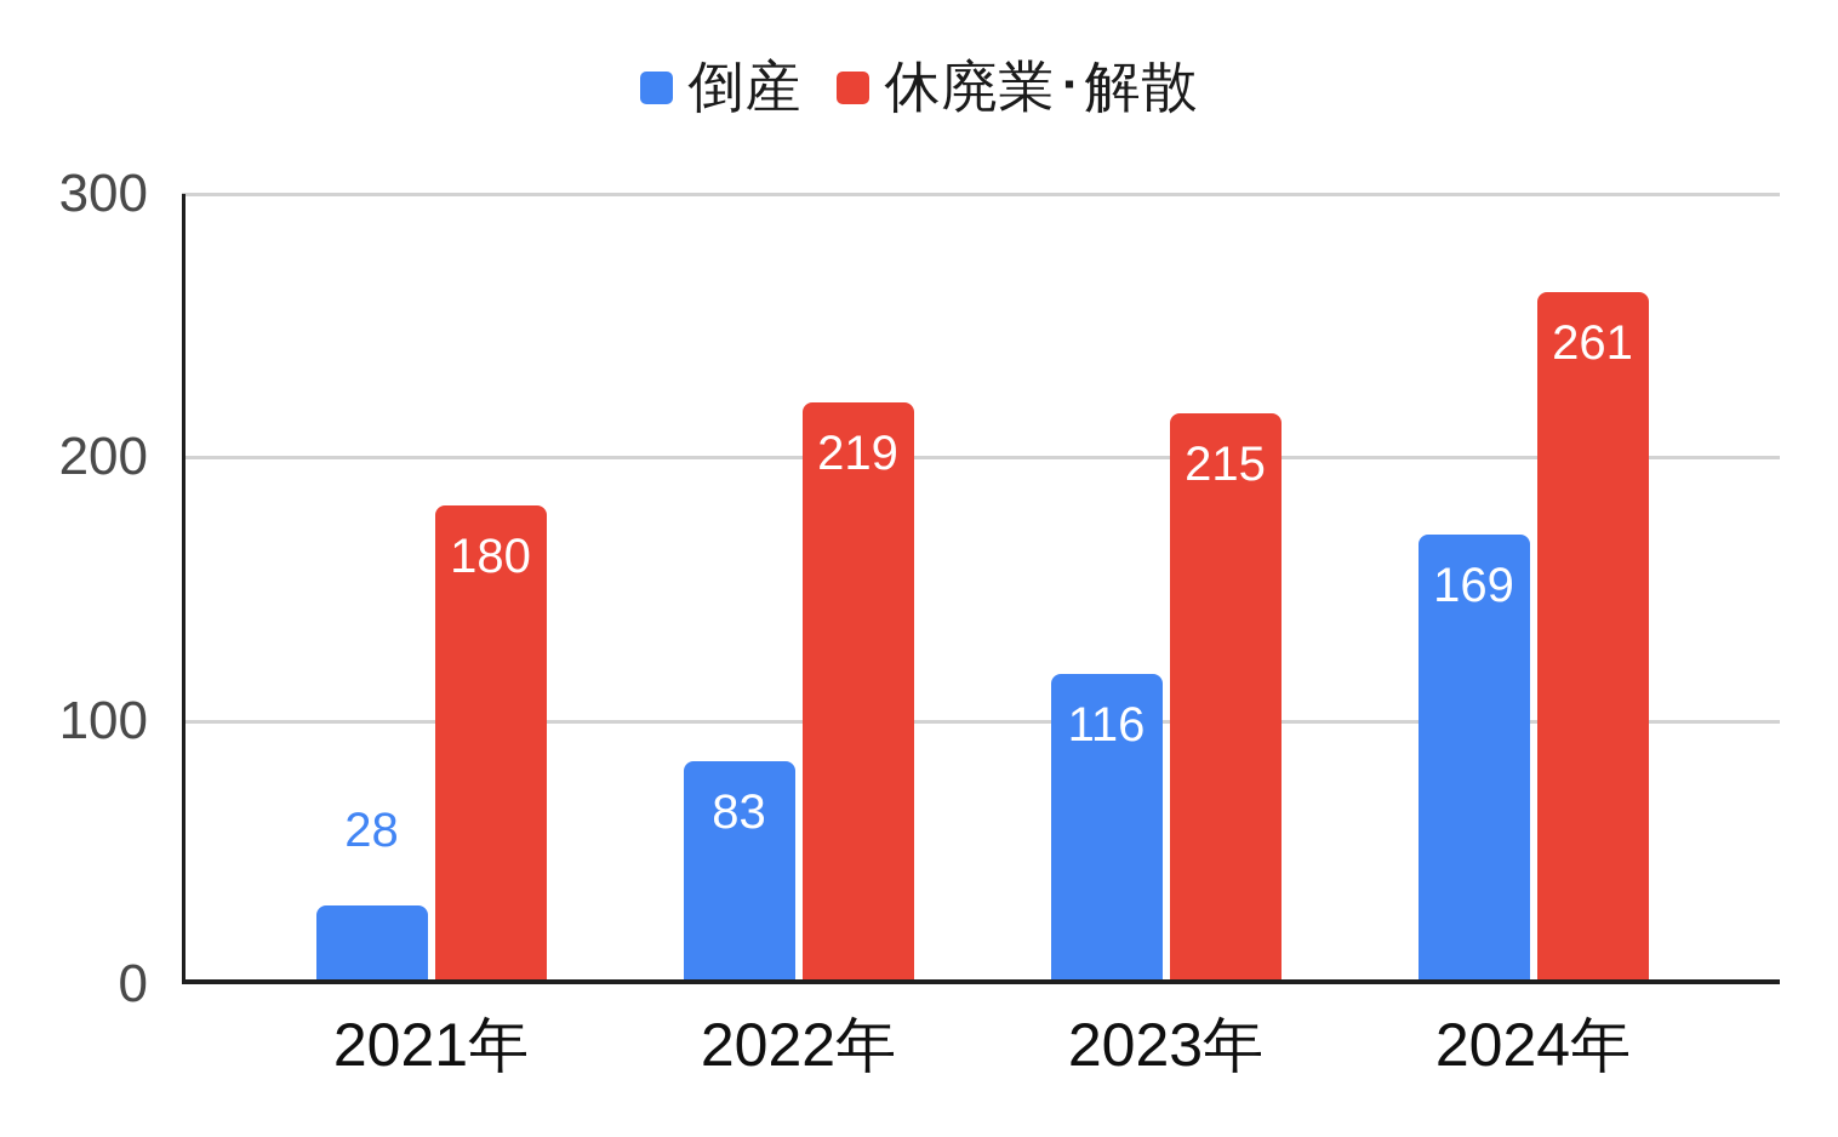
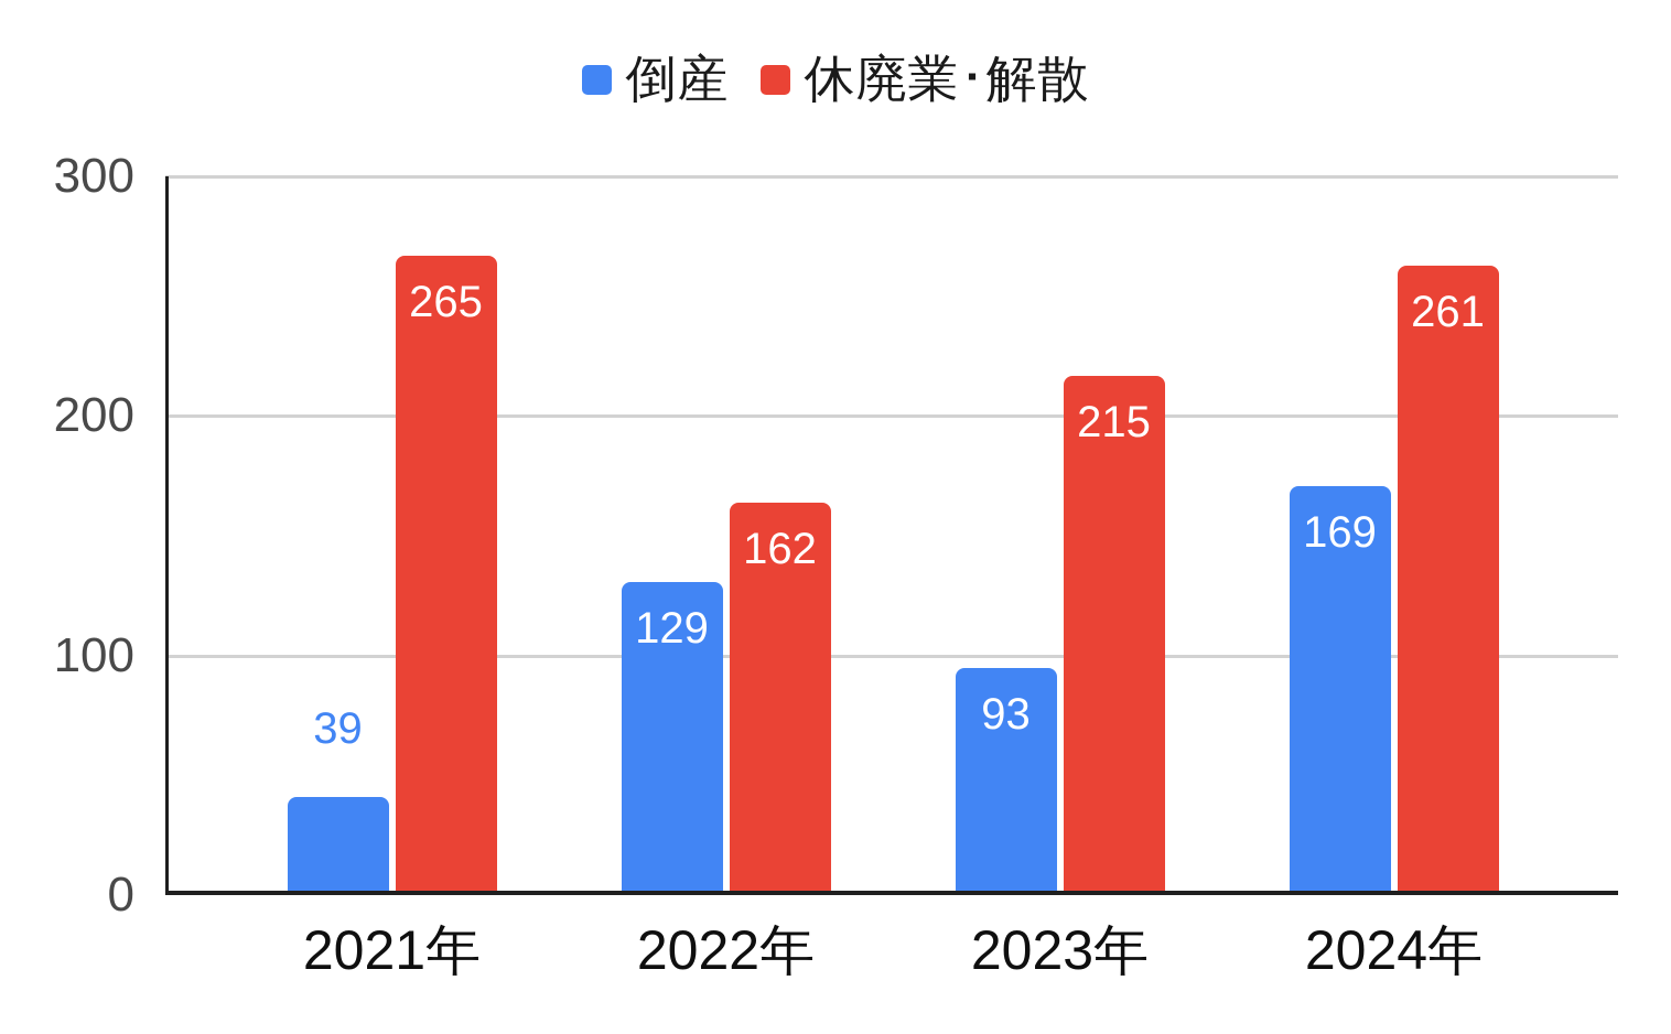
倒産/2021年: 28 -> 39
休廃業･解散/2021年: 180 -> 265
倒産/2022年: 83 -> 129
休廃業･解散/2022年: 219 -> 162
倒産/2023年: 116 -> 93
